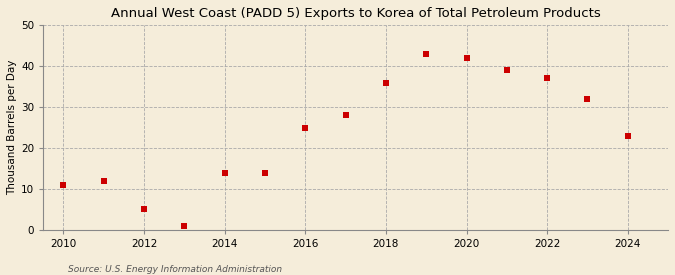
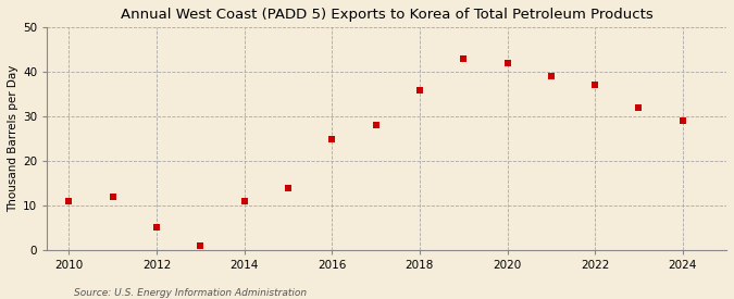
2014: 14 -> 11
2024: 23 -> 29
